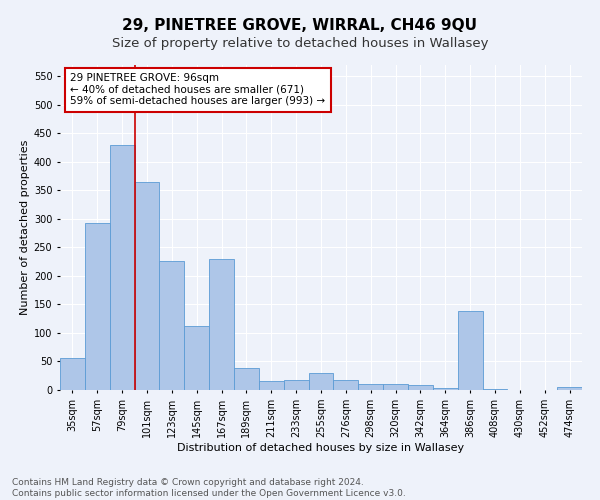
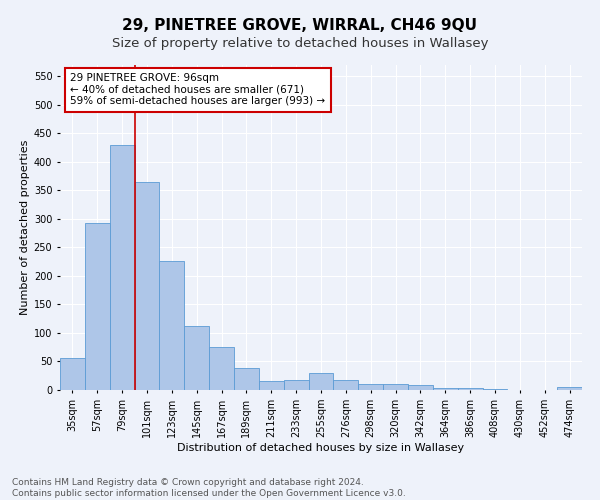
167sqm: 230 -> 76
386sqm: 138 -> 4
